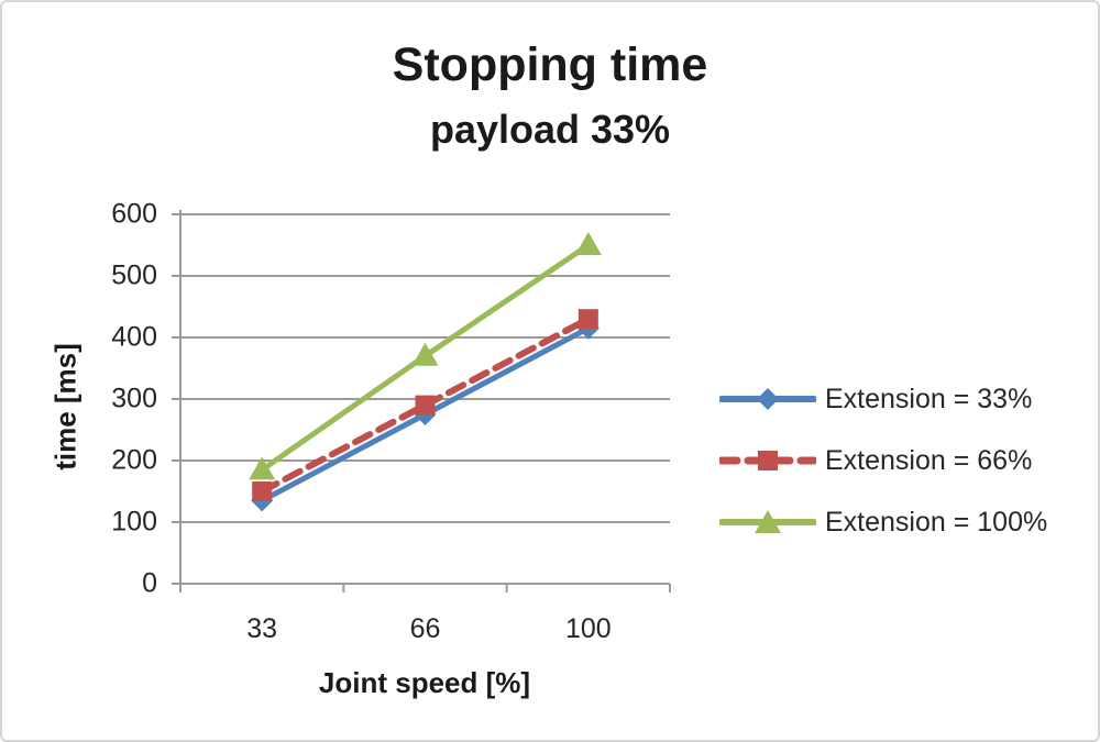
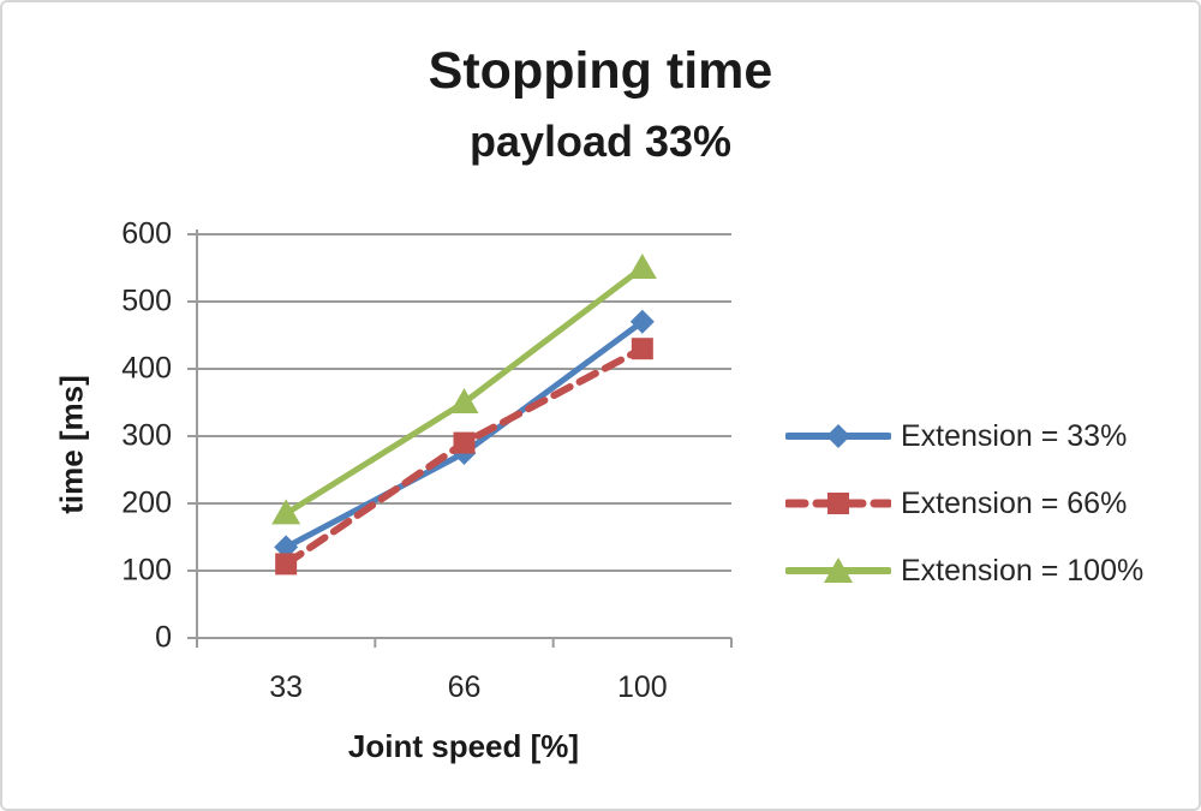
Extension = 66%/33: 150 -> 110
Extension = 100%/66: 370 -> 350
Extension = 33%/100: 420 -> 470
